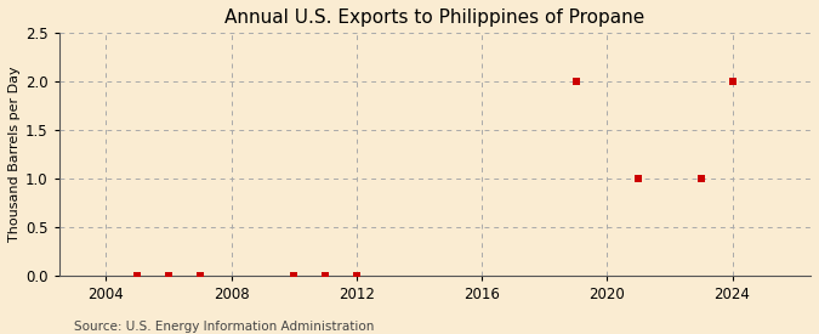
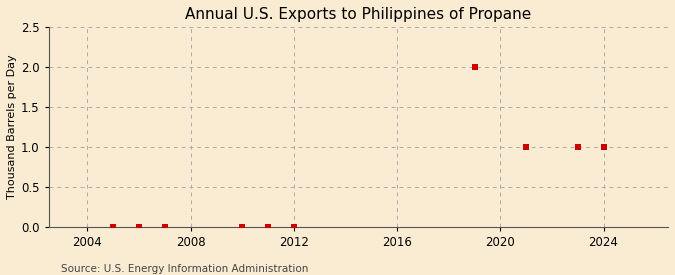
2024: 2 -> 1
